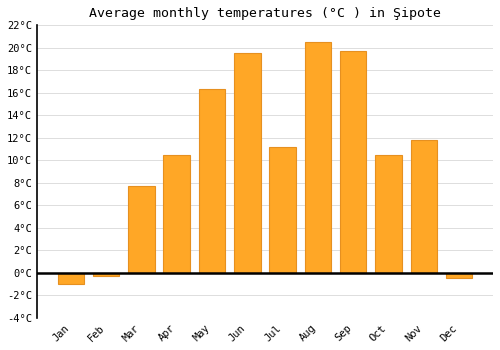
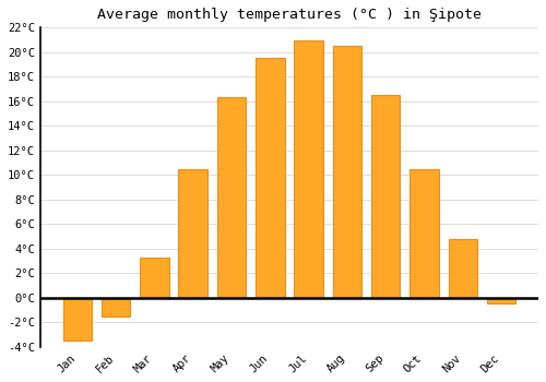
Jan: -1.0°C -> -3.5°C
Feb: -0.3°C -> -1.5°C
Mar: 7.7°C -> 3.3°C
Jul: 11.2°C -> 21.0°C
Sep: 19.7°C -> 16.5°C
Nov: 11.8°C -> 4.8°C
